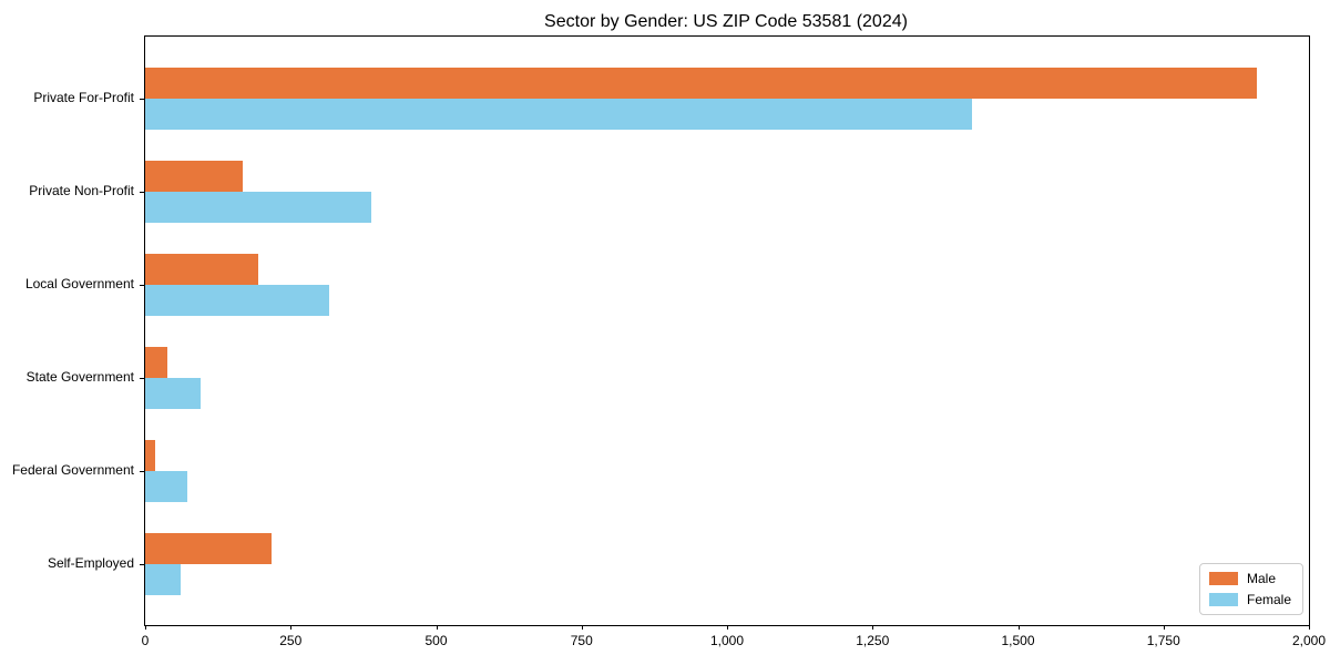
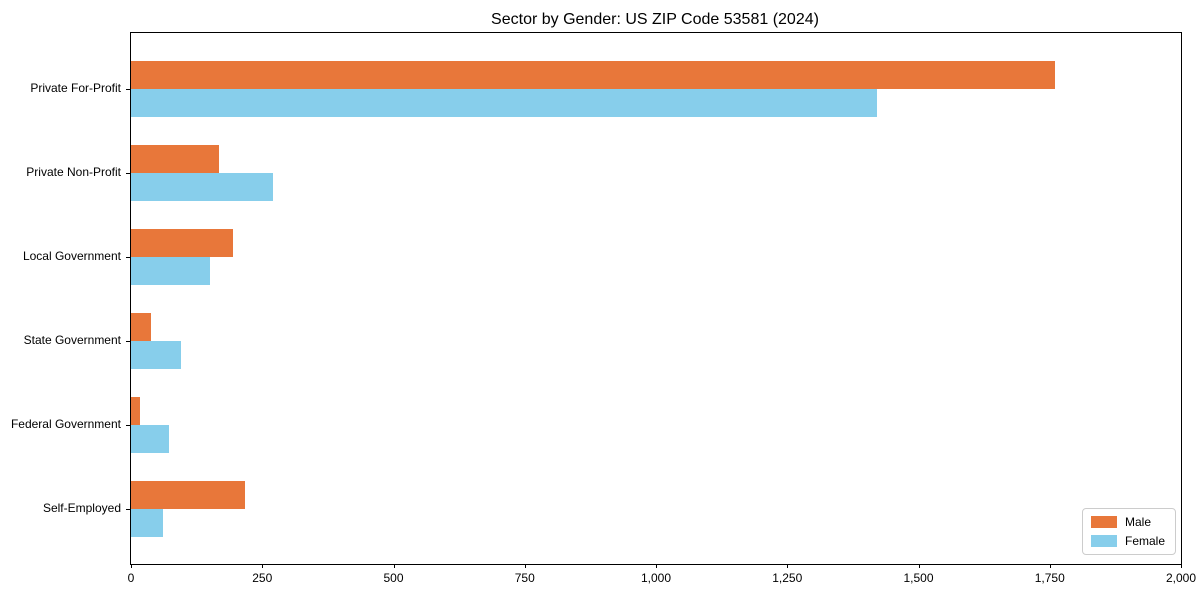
Male/Private For-Profit: 1910 -> 1760
Female/Private Non-Profit: 390 -> 270
Female/Local Government: 320 -> 150
